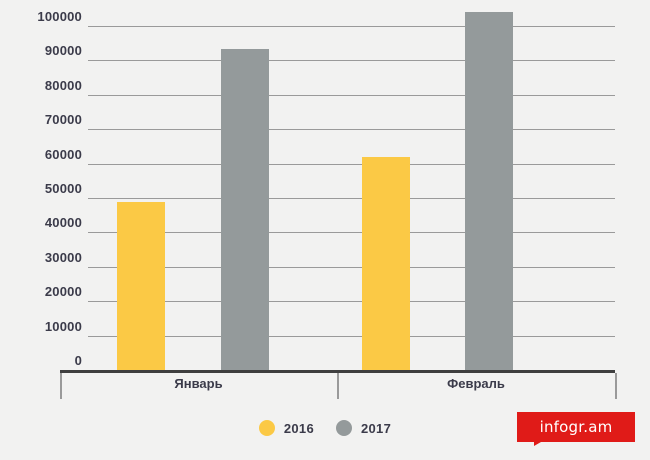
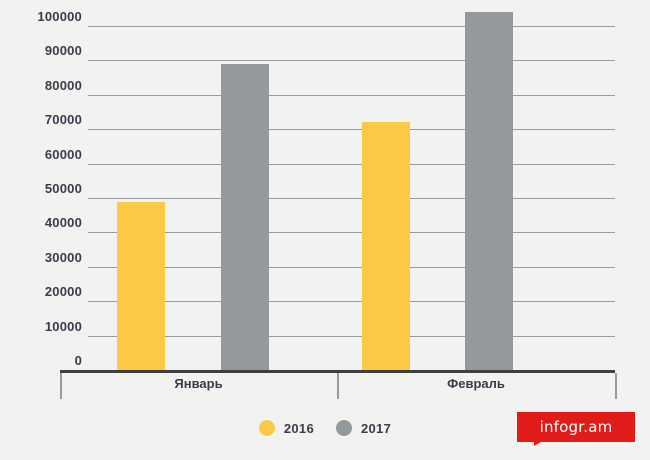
2017/Январь: 93000 -> 89000
2016/Февраль: 62000 -> 72000
